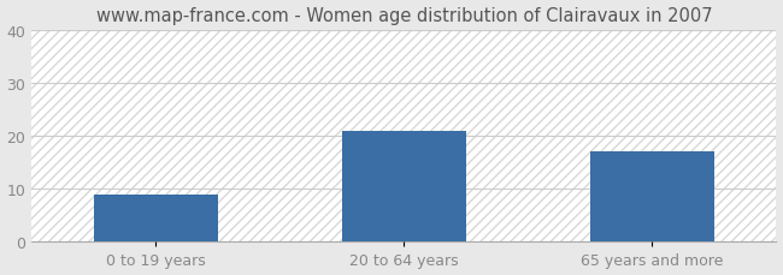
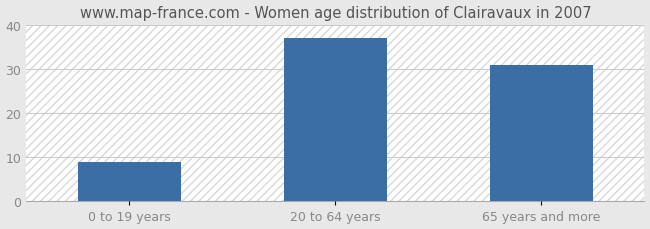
20 to 64 years: 21 -> 37
65 years and more: 17 -> 31
